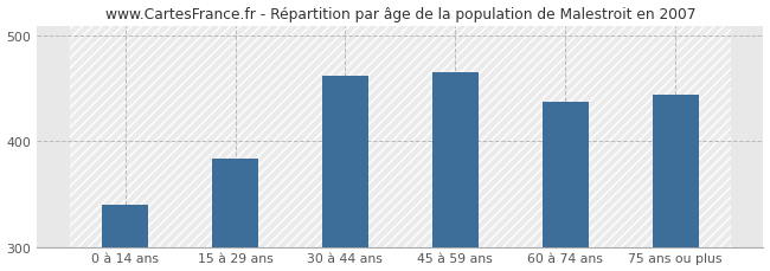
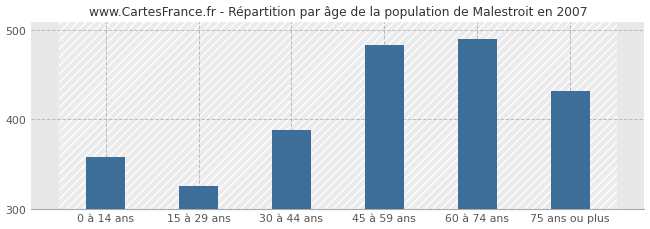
0 à 14 ans: 340 -> 358
15 à 29 ans: 384 -> 325
30 à 44 ans: 462 -> 388
45 à 59 ans: 466 -> 484
60 à 74 ans: 438 -> 490
75 ans ou plus: 444 -> 432
